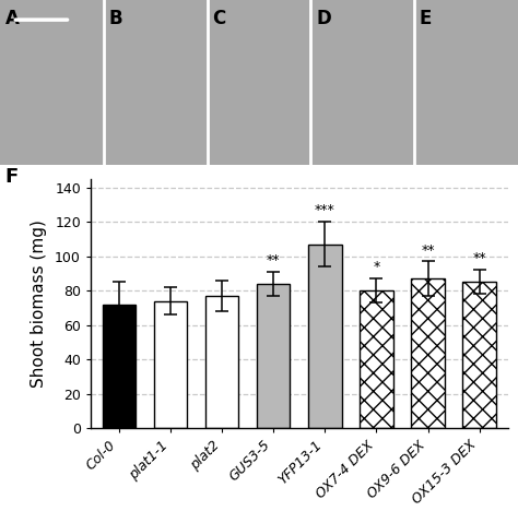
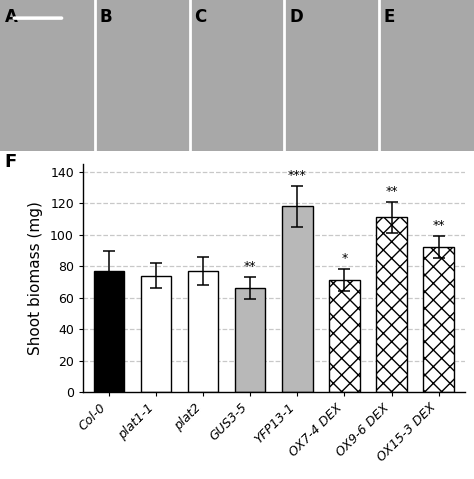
Col-0: 72 -> 77
GUS3-5: 84 -> 66
YFP13-1: 107 -> 118
OX7-4 DEX: 80 -> 71
OX9-6 DEX: 87 -> 111
OX15-3 DEX: 85 -> 92
